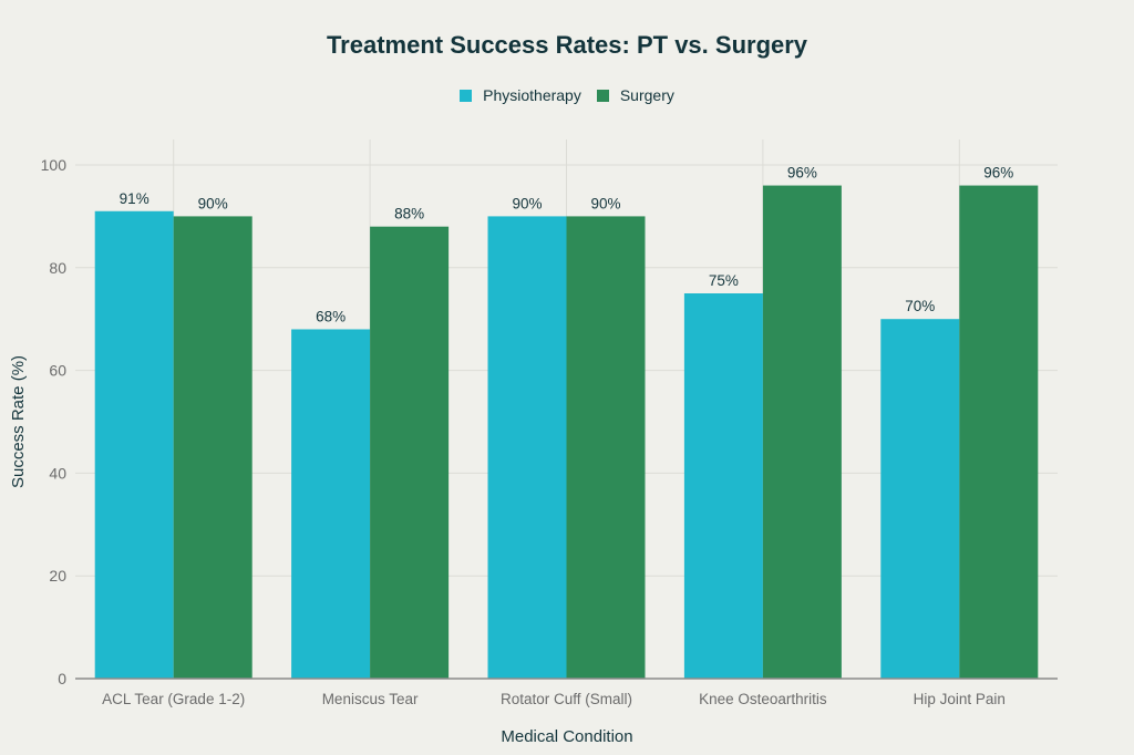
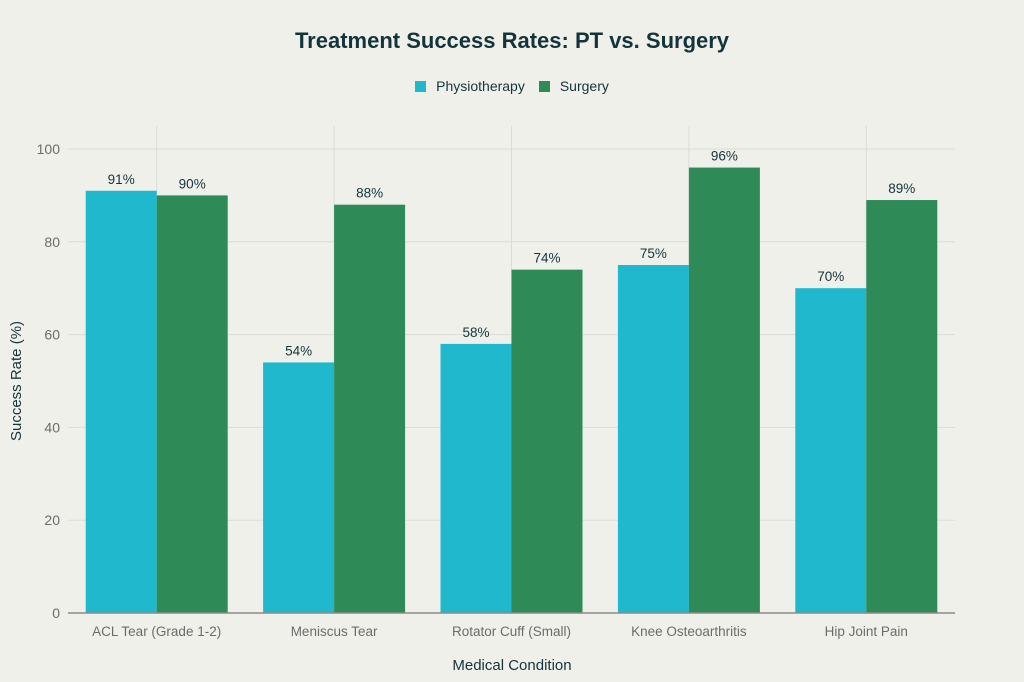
Physiotherapy/Meniscus Tear: 68% -> 54%
Physiotherapy/Rotator Cuff (Small): 90% -> 58%
Surgery/Rotator Cuff (Small): 90% -> 74%
Surgery/Hip Joint Pain: 96% -> 89%
